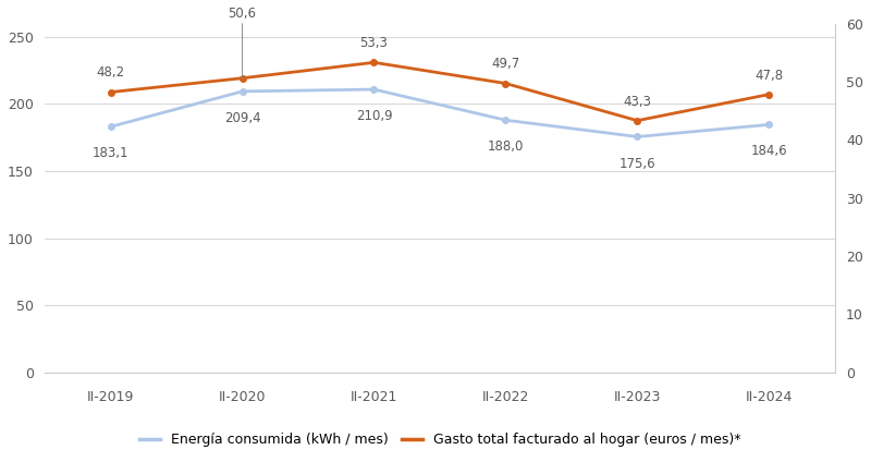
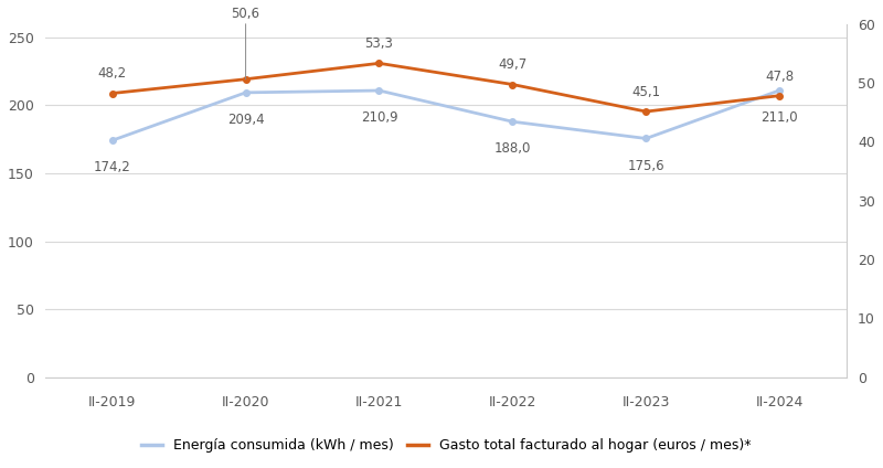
Energía consumida (kWh / mes)/II-2019: 183,1 -> 174,2
Gasto total facturado al hogar (euros / mes)*/II-2023: 43,3 -> 45,1
Energía consumida (kWh / mes)/II-2024: 184,6 -> 211,0
